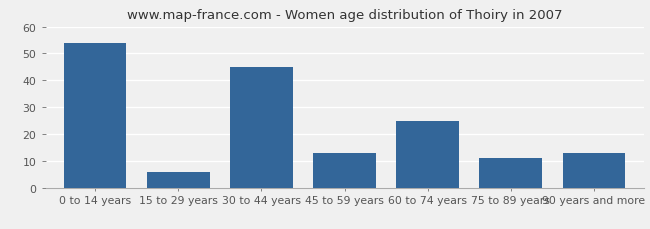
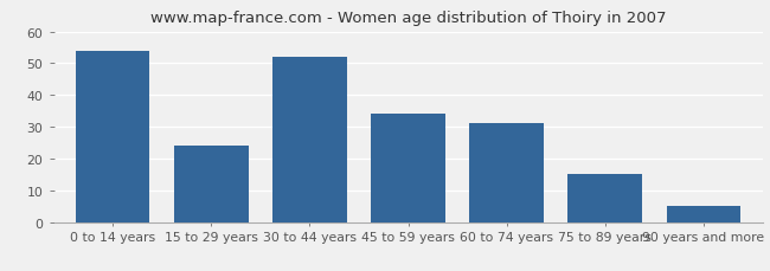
15 to 29 years: 6 -> 24
30 to 44 years: 45 -> 52
45 to 59 years: 13 -> 34
60 to 74 years: 25 -> 31
75 to 89 years: 11 -> 15
90 years and more: 13 -> 5
